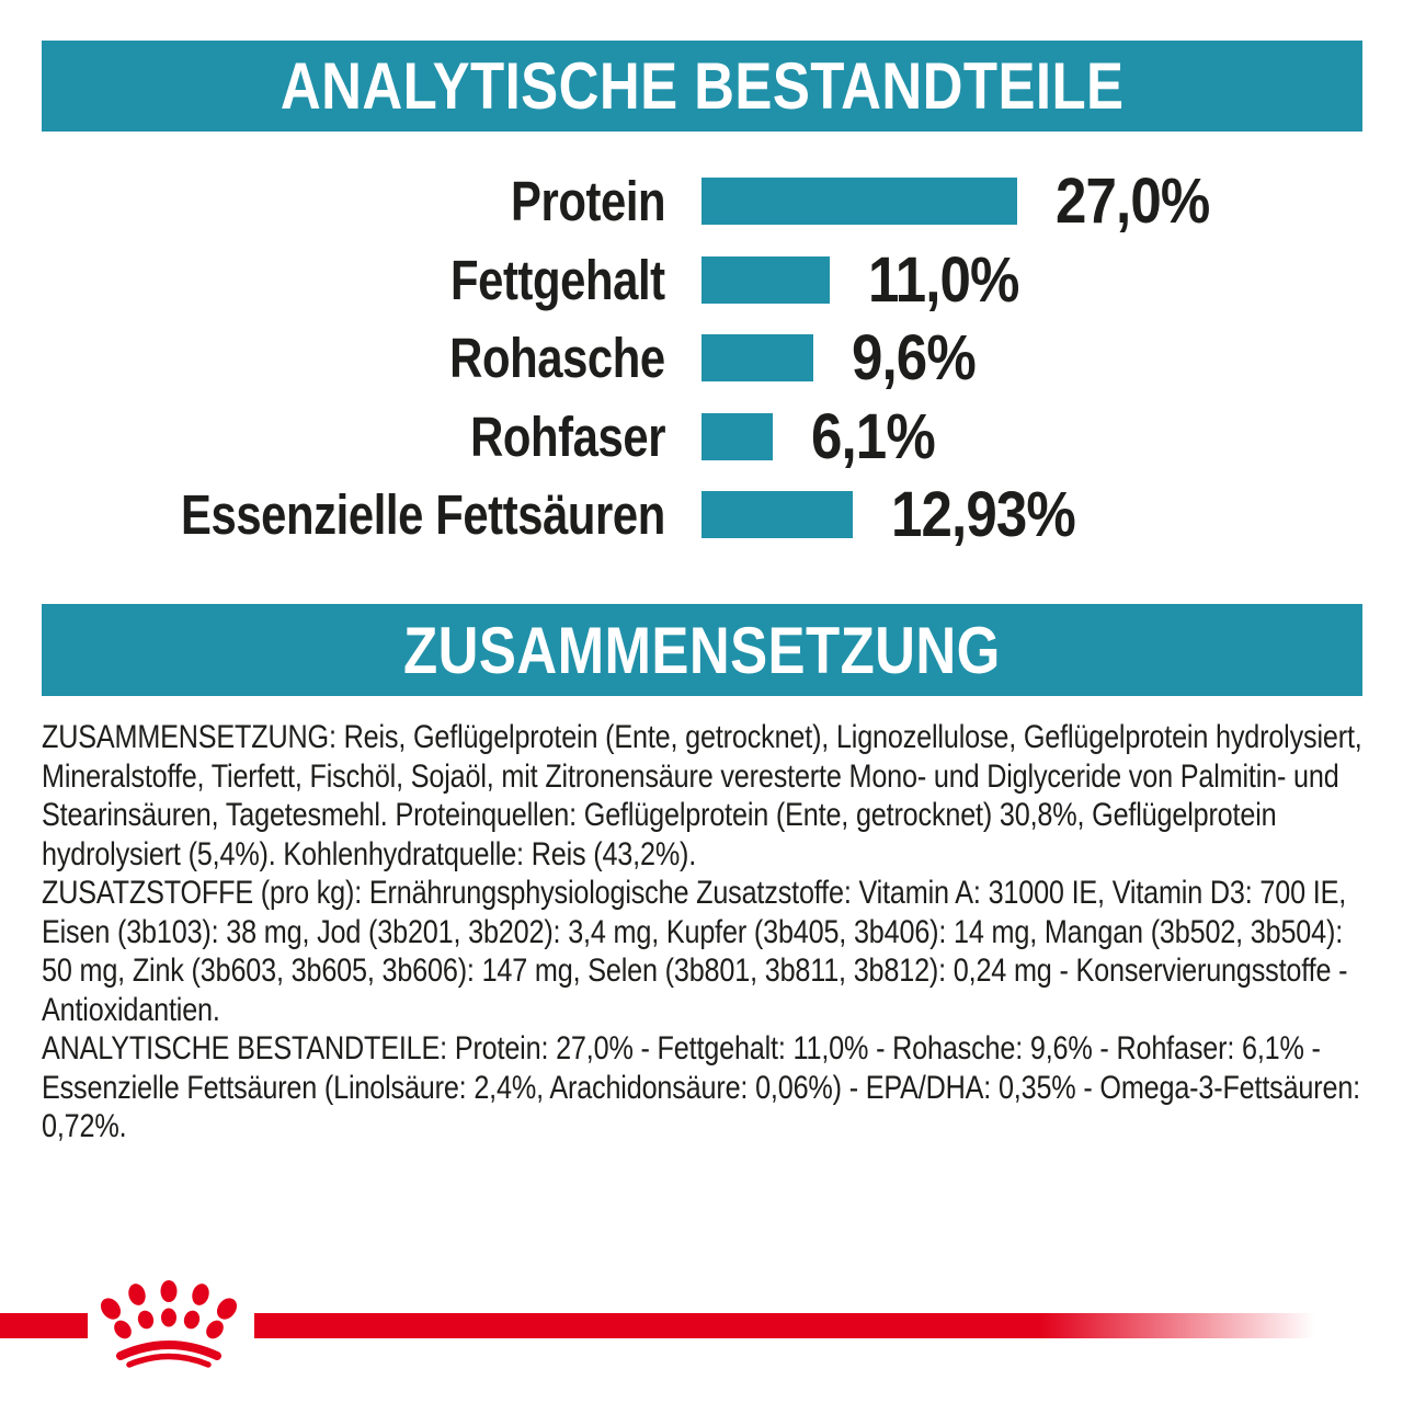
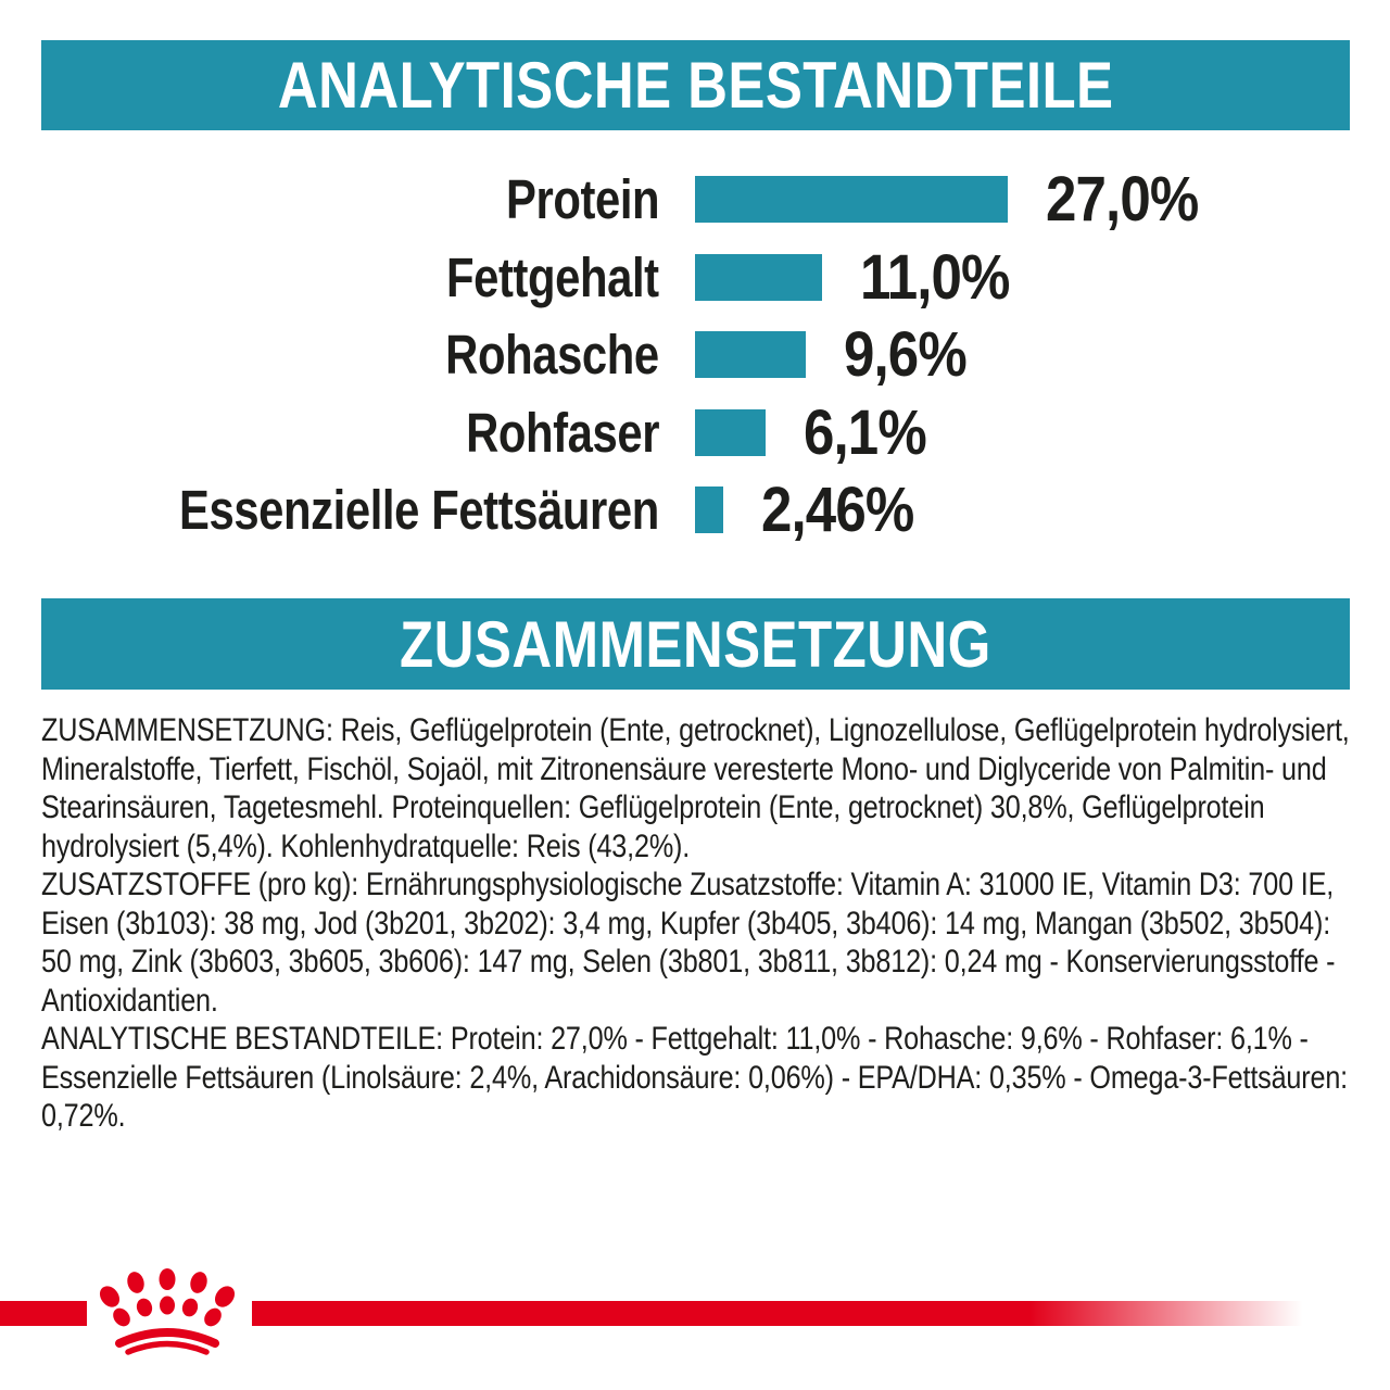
Essenzielle Fettsäuren: 12,93% -> 2,46%
